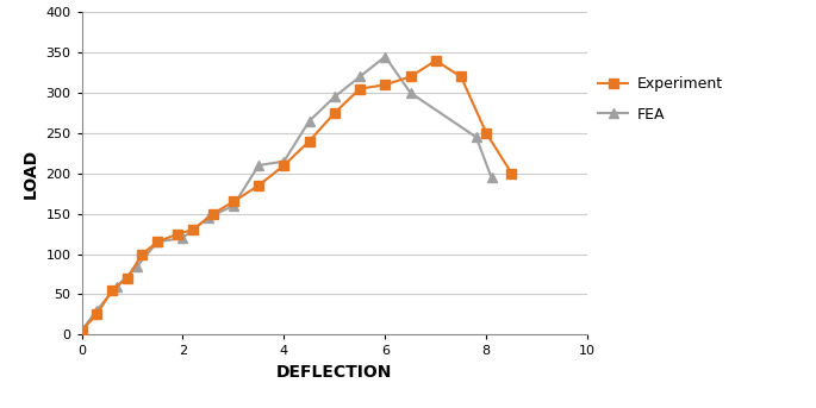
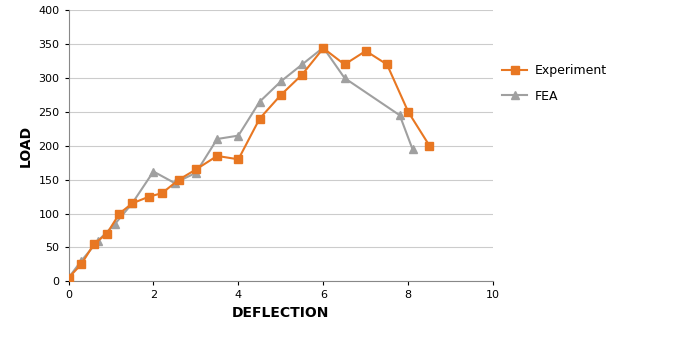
FEA/2: 120 -> 162
Experiment/4: 210 -> 180
Experiment/6: 310 -> 344
